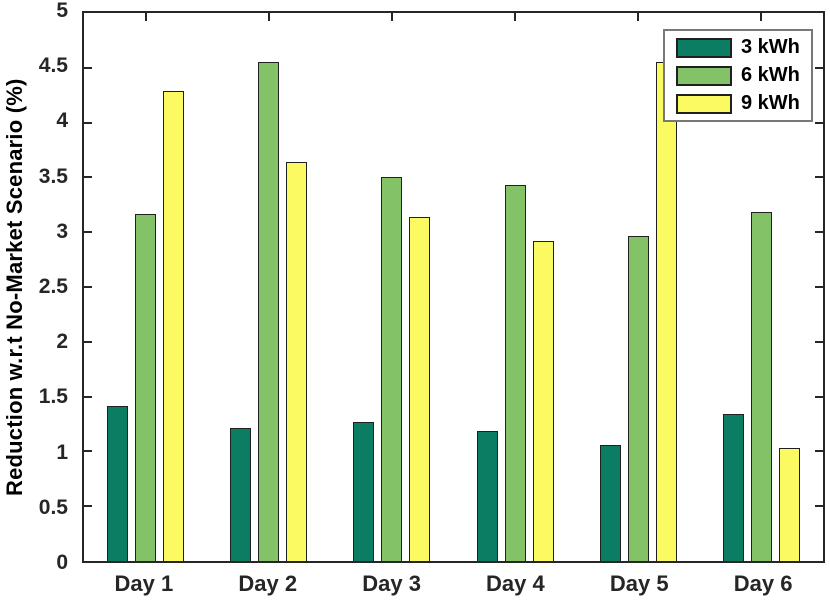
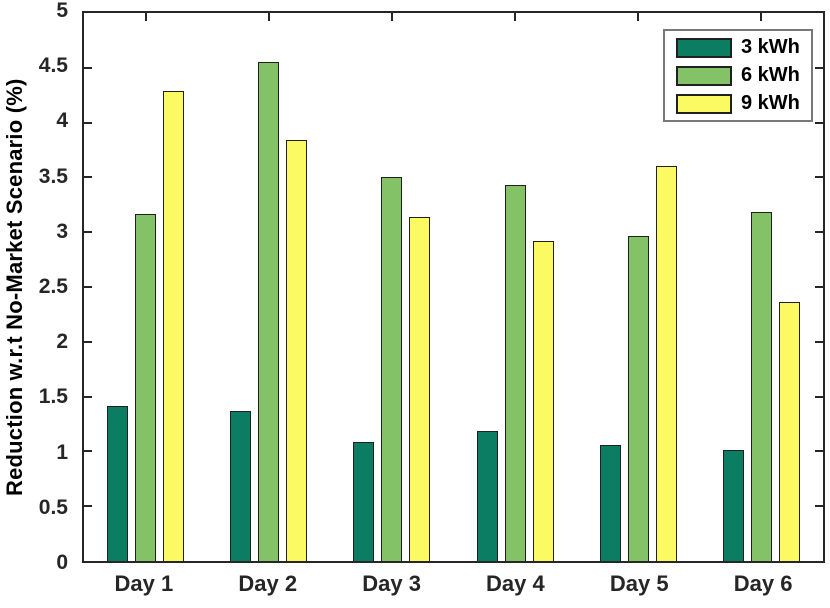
3 kWh/Day 2: 1.21 -> 1.37
9 kWh/Day 2: 3.64 -> 3.84
3 kWh/Day 3: 1.27 -> 1.09
9 kWh/Day 5: 4.55 -> 3.60
3 kWh/Day 6: 1.34 -> 1.01
9 kWh/Day 6: 1.03 -> 2.36
